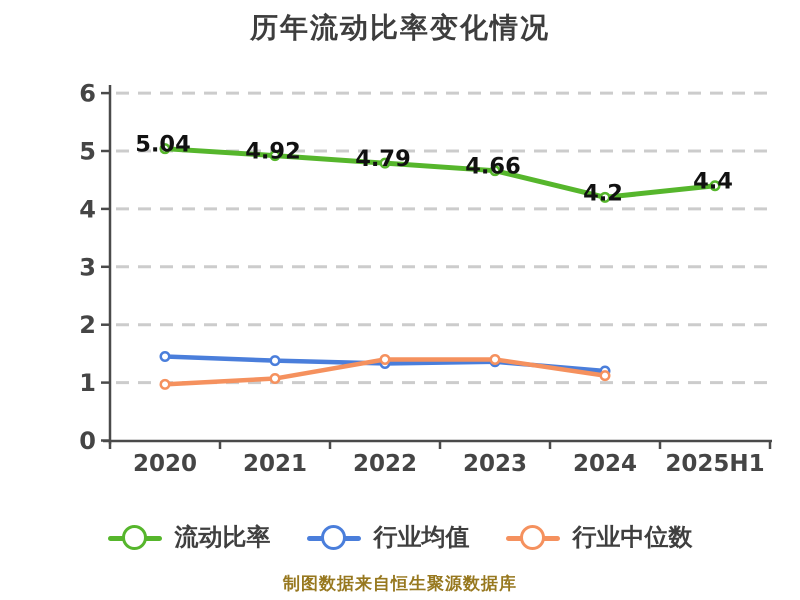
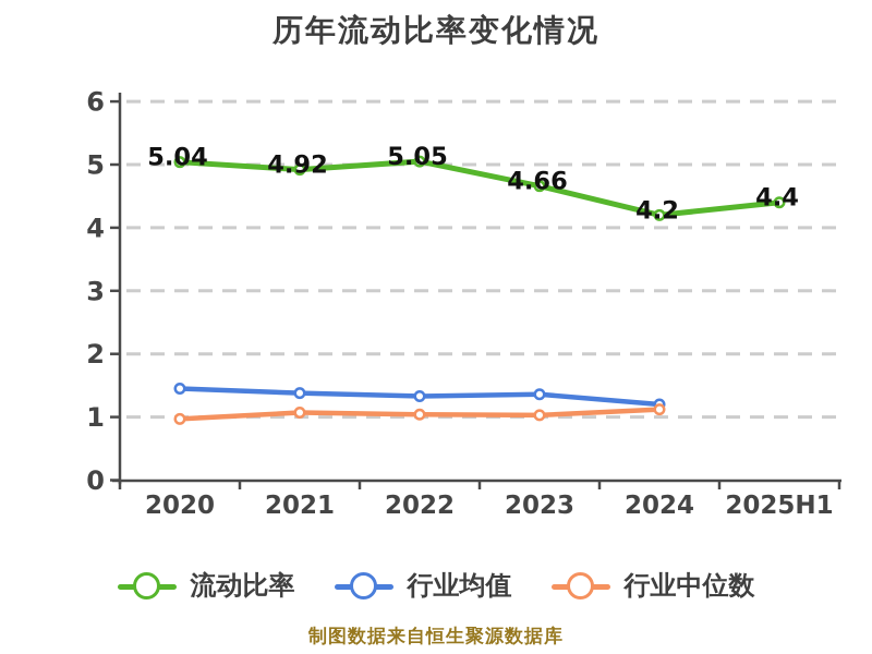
流动比率/2022: 4.79 -> 5.05
行业中位数/2022: 1.4 -> 1.0
行业中位数/2023: 1.4 -> 1.0
